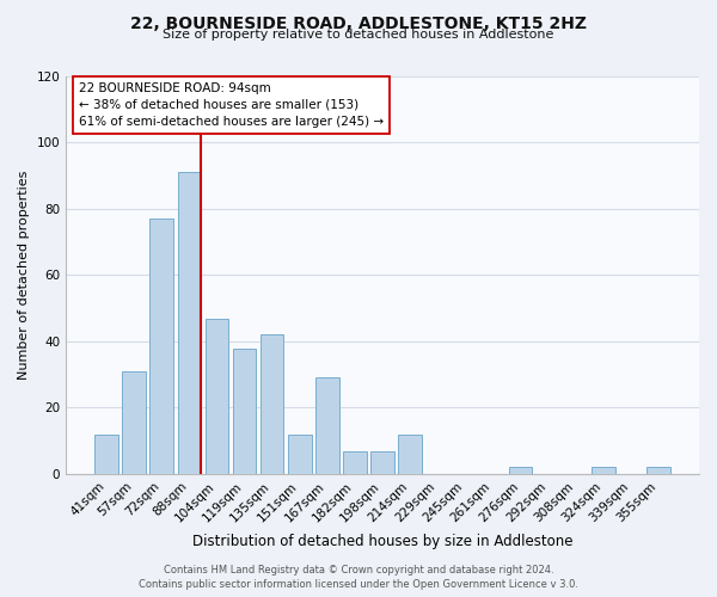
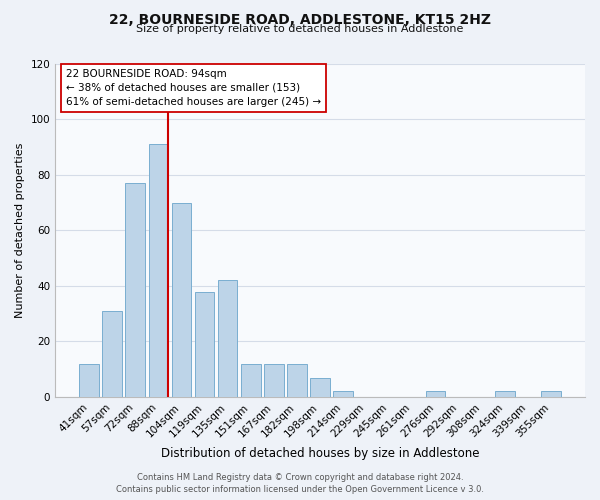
104sqm: 47 -> 70
167sqm: 29 -> 12
182sqm: 7 -> 12
214sqm: 12 -> 2
